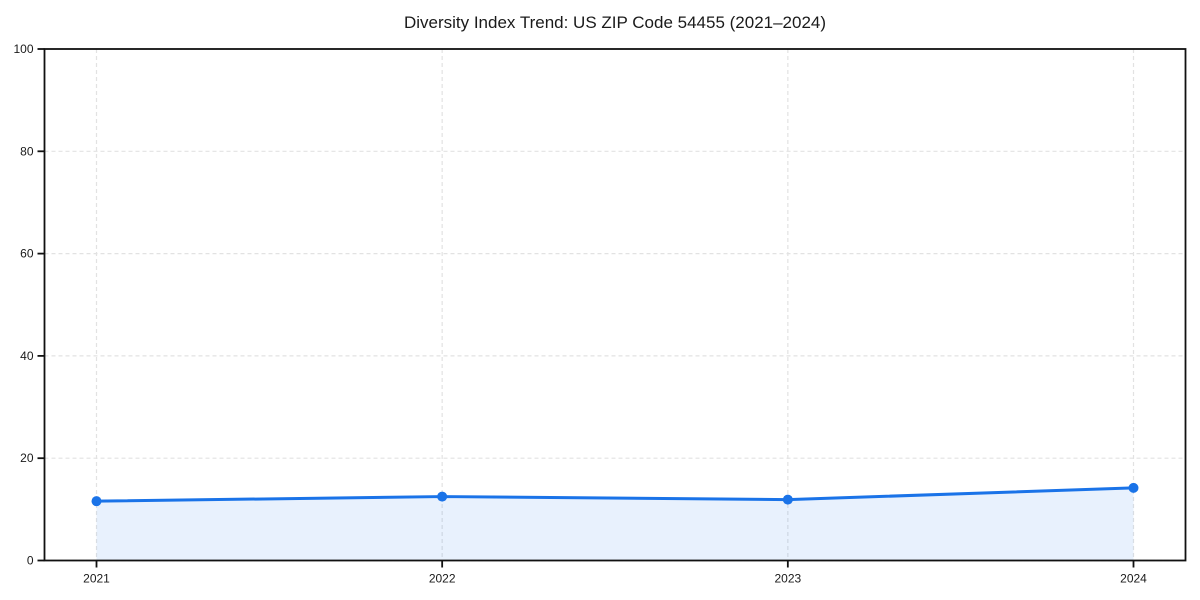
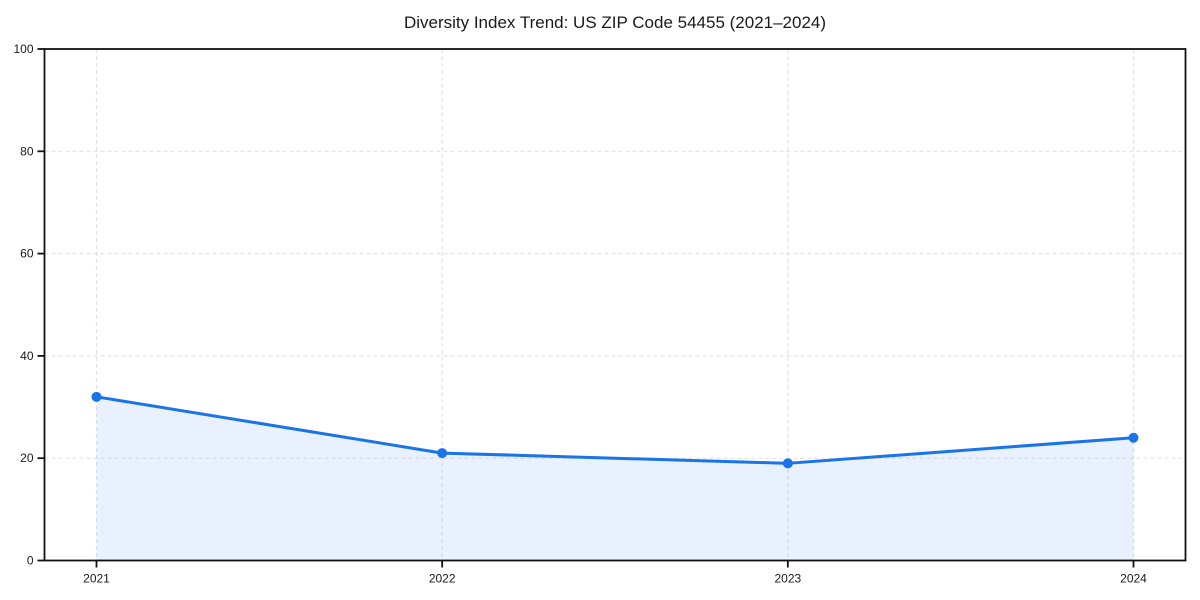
2021: 12 -> 32
2022: 12 -> 21
2023: 12 -> 19
2024: 14 -> 24
